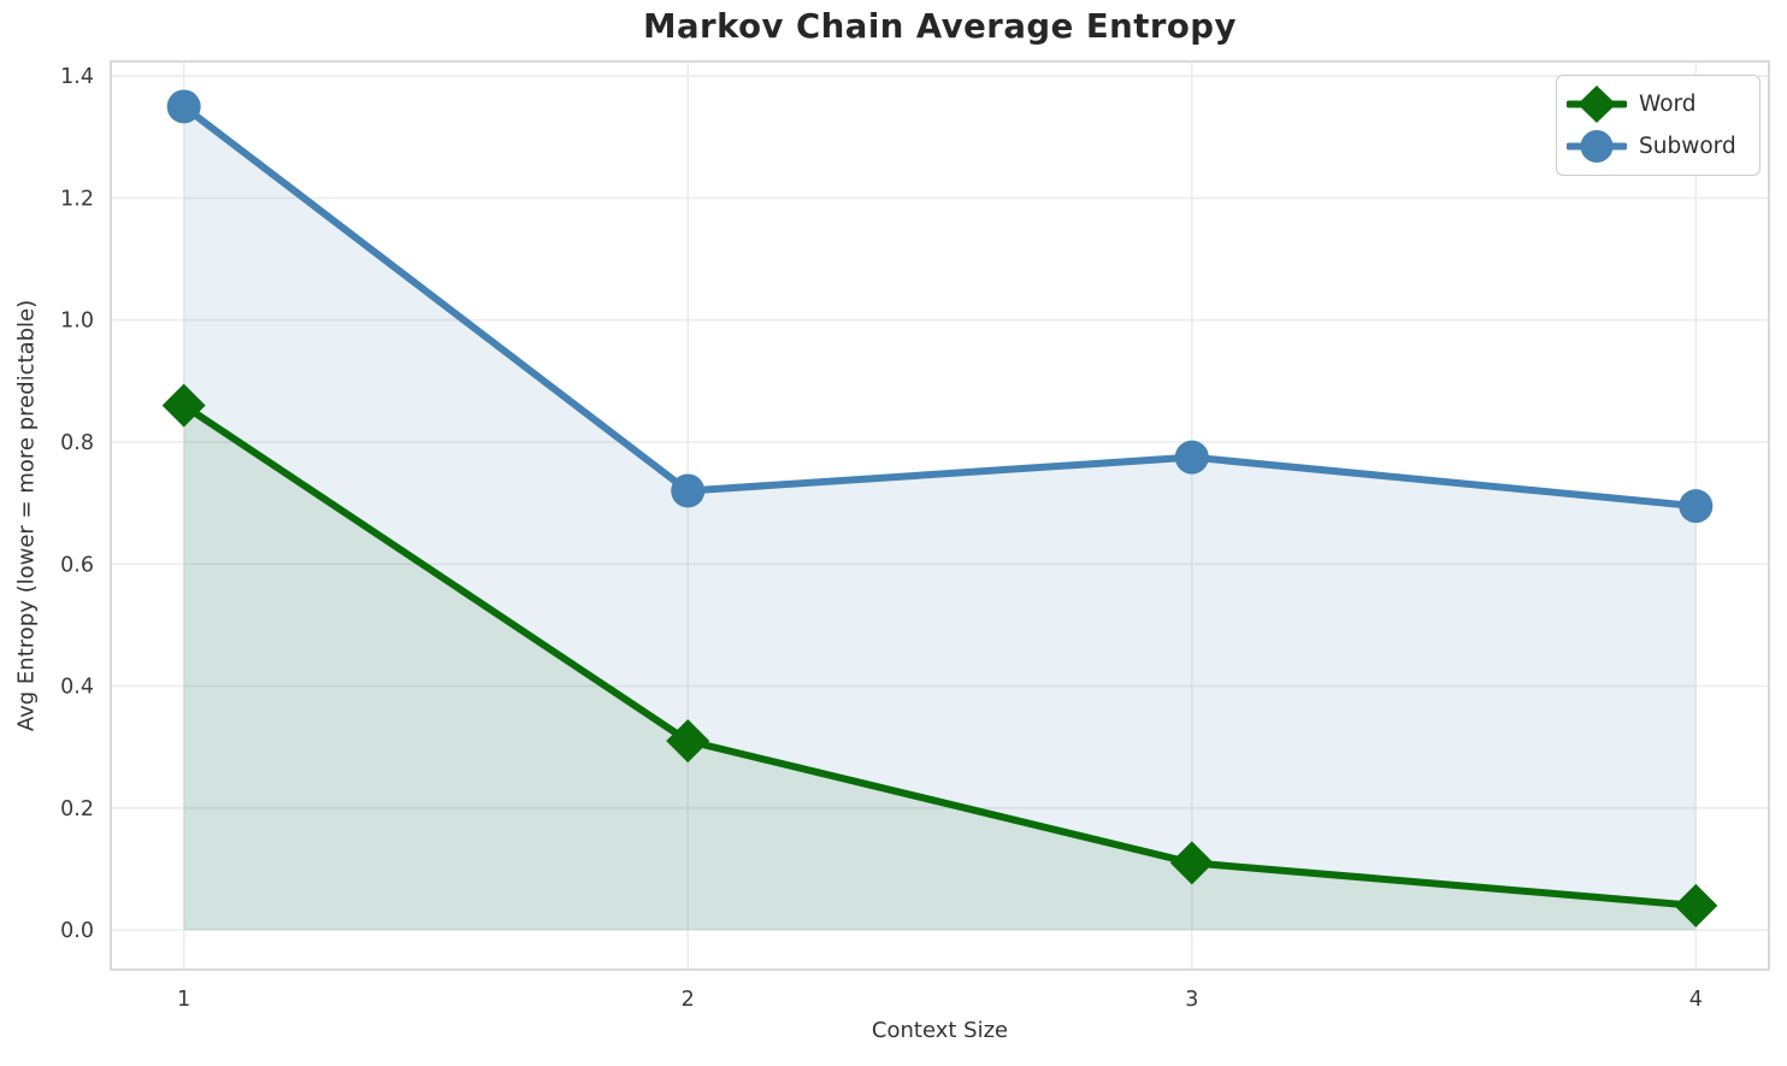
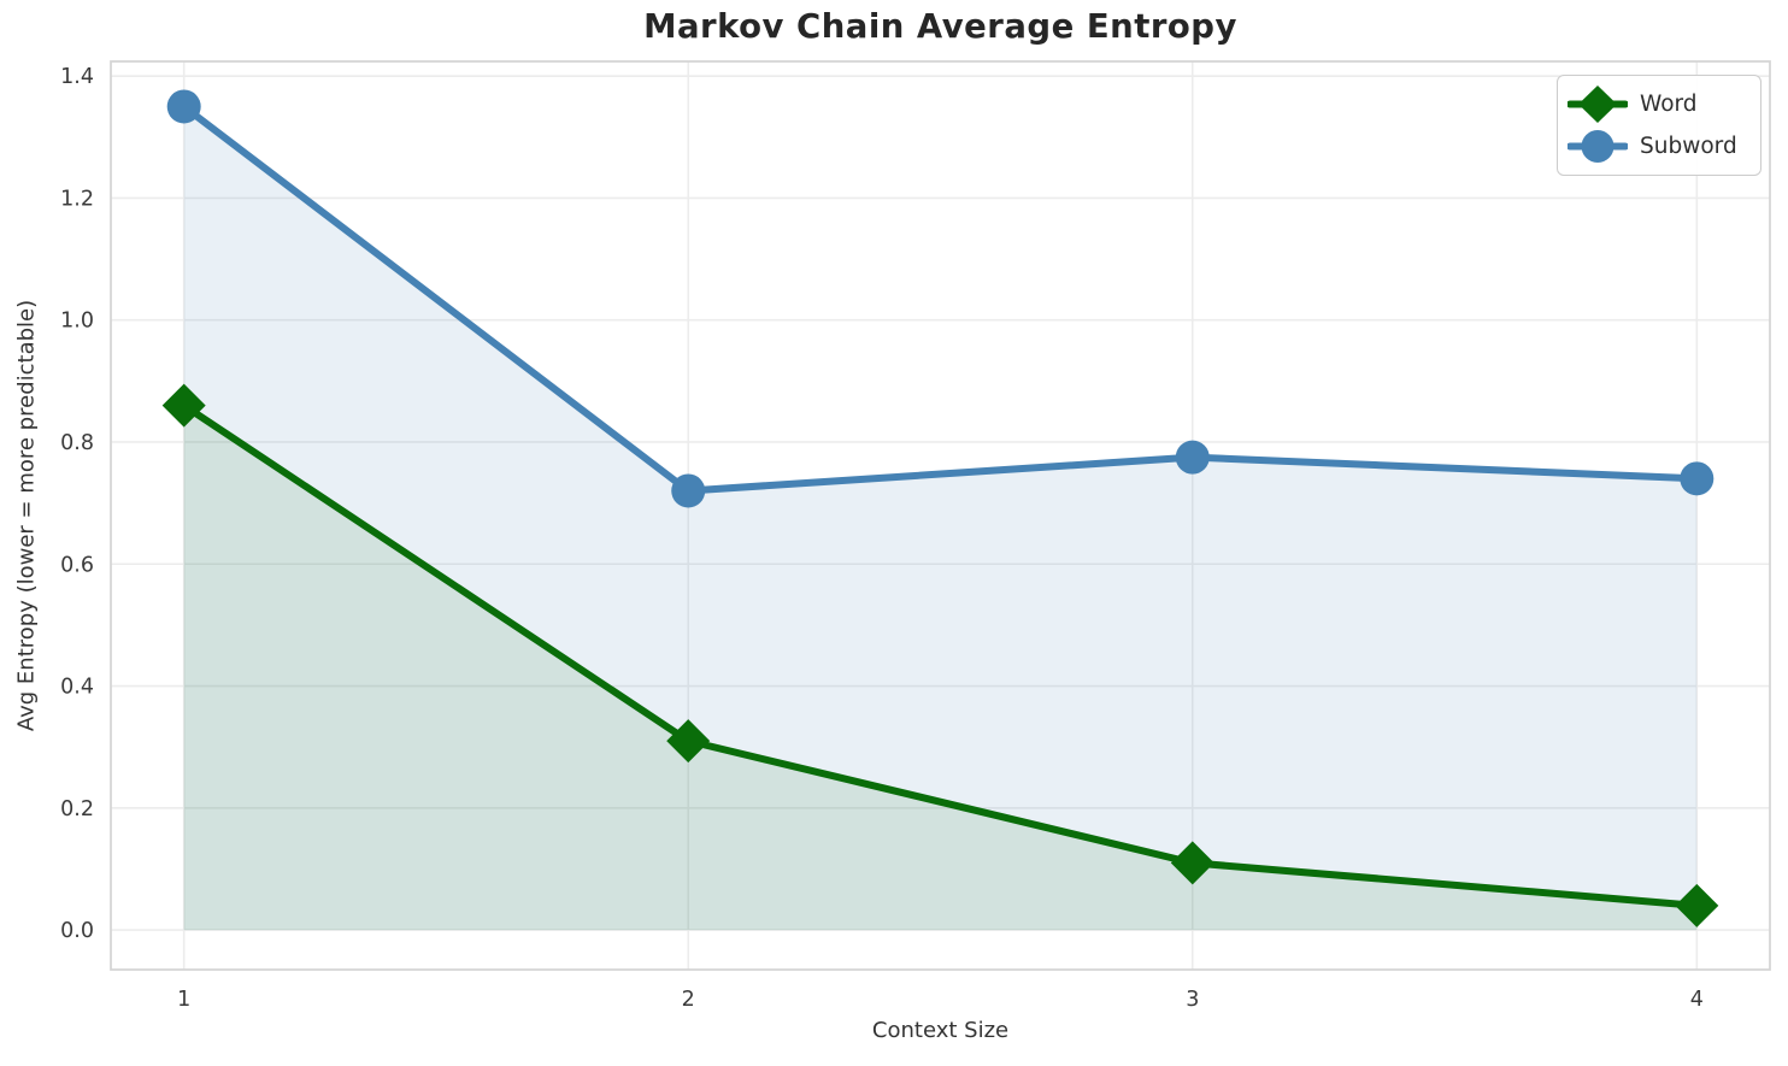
Subword/4: 0.69 -> 0.74
